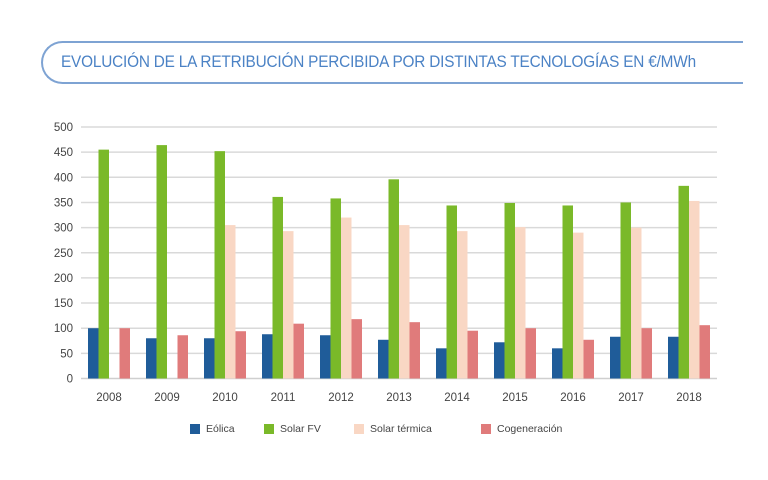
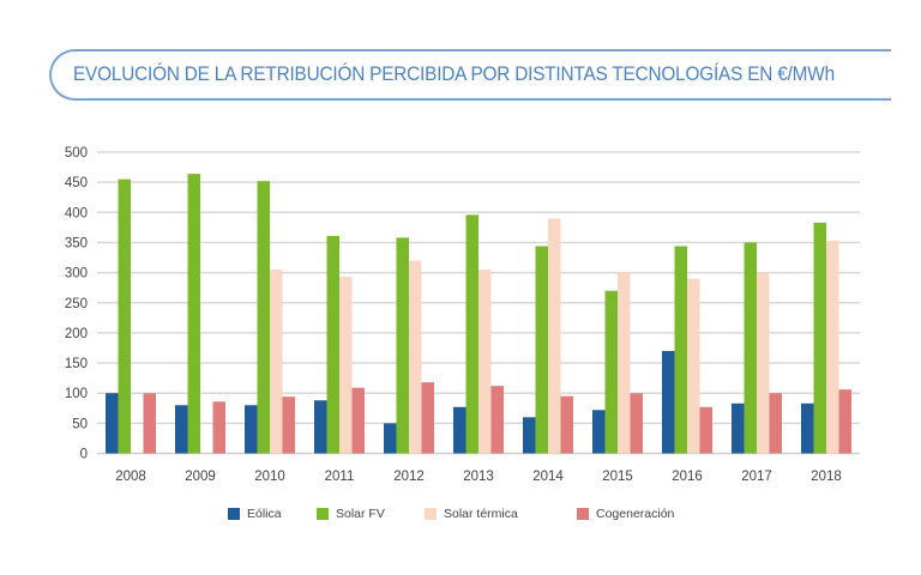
Eólica/2012: 90 -> 50
Solar térmica/2014: 290 -> 390
Solar FV/2015: 350 -> 270
Eólica/2016: 60 -> 170
